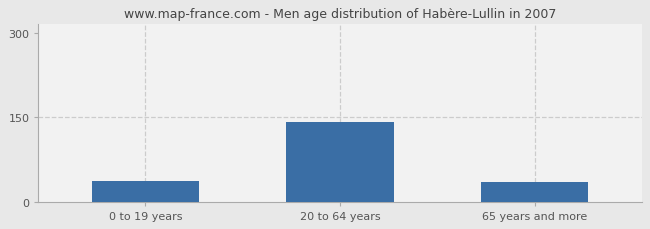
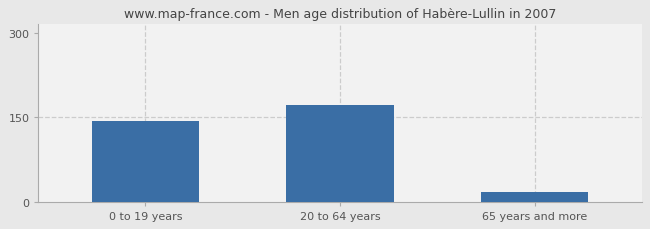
0 to 19 years: 36 -> 143
20 to 64 years: 142 -> 172
65 years and more: 34 -> 18
